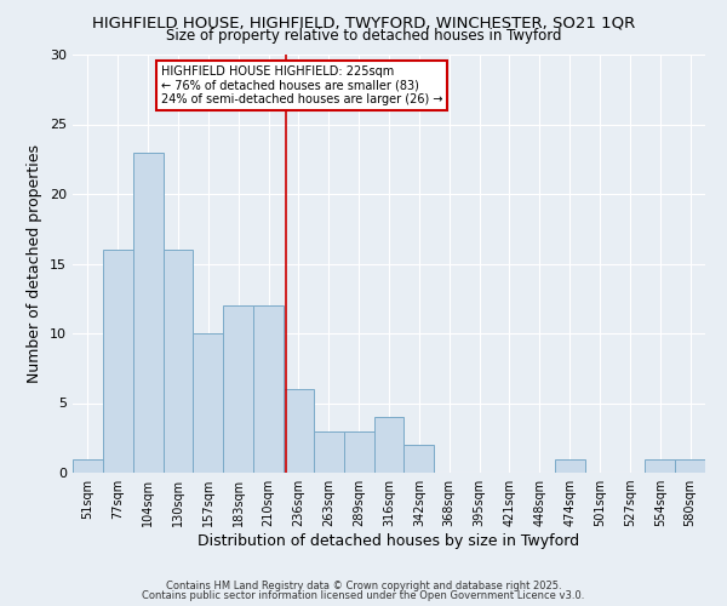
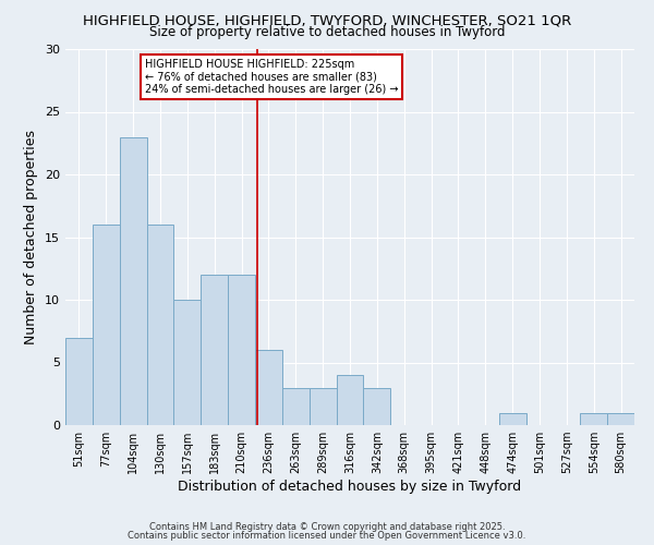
51sqm: 1 -> 7
342sqm: 2 -> 3
